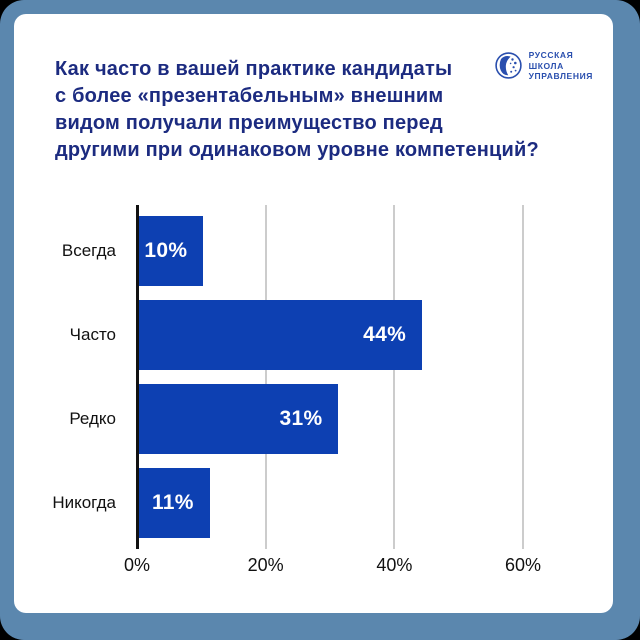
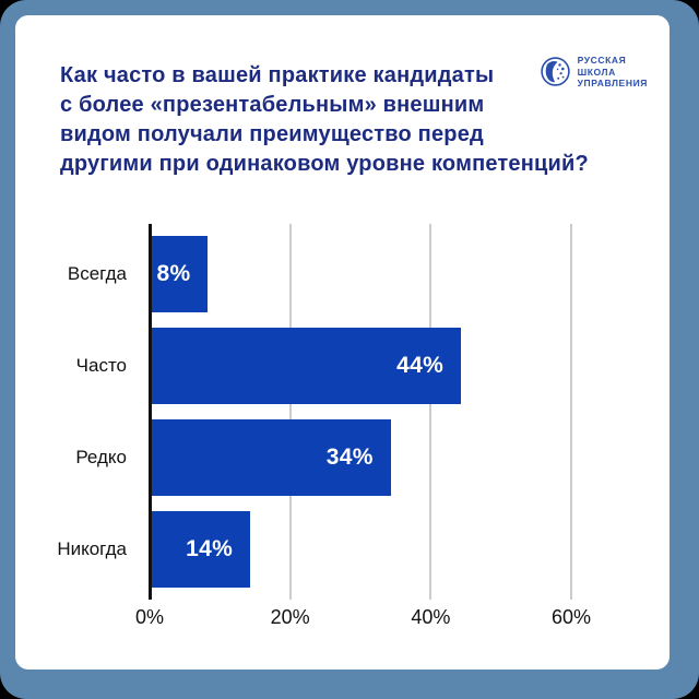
Всегда: 10% -> 8%
Редко: 31% -> 34%
Никогда: 11% -> 14%
